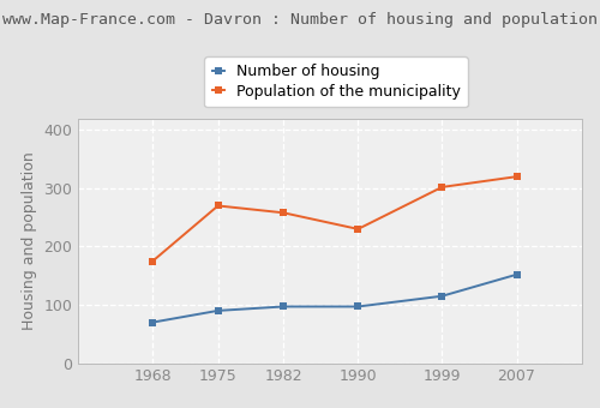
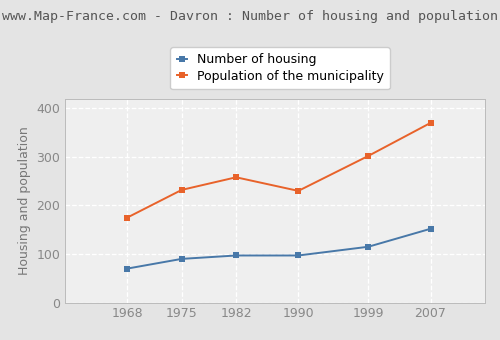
Population of the municipality/1975: 270 -> 232
Population of the municipality/2007: 320 -> 370
